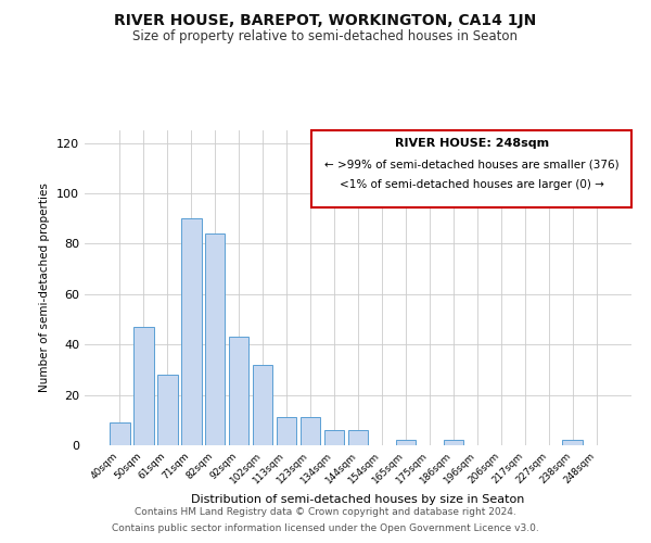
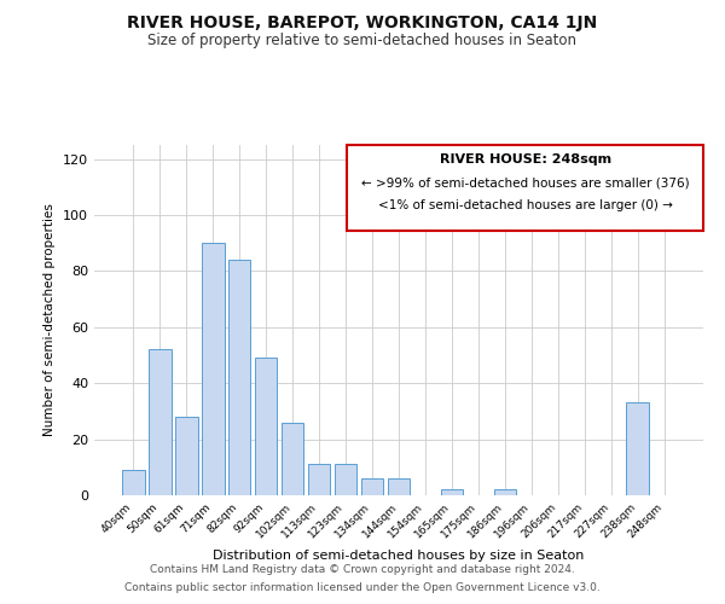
50sqm: 47 -> 52
92sqm: 43 -> 49
102sqm: 32 -> 26
238sqm: 2 -> 33
